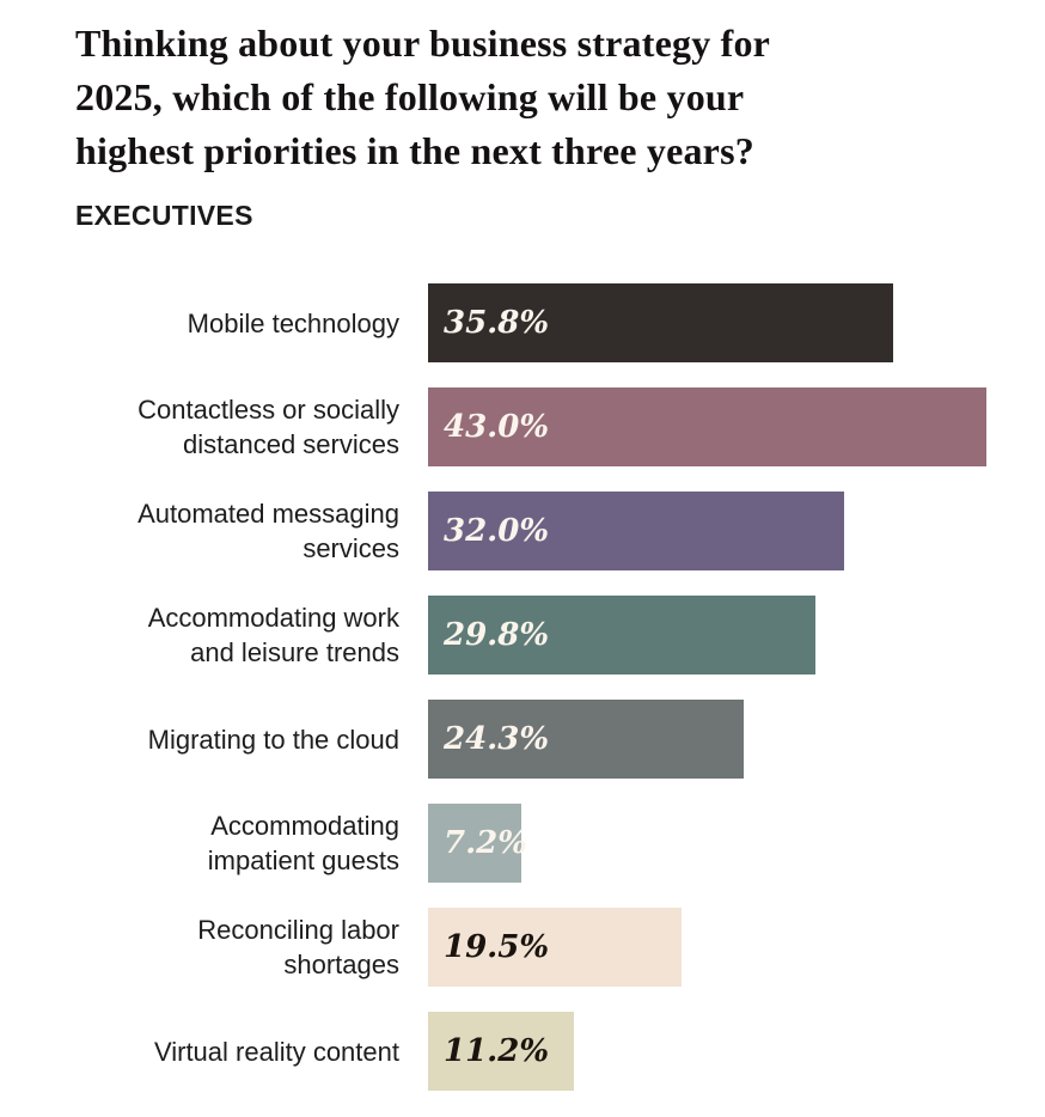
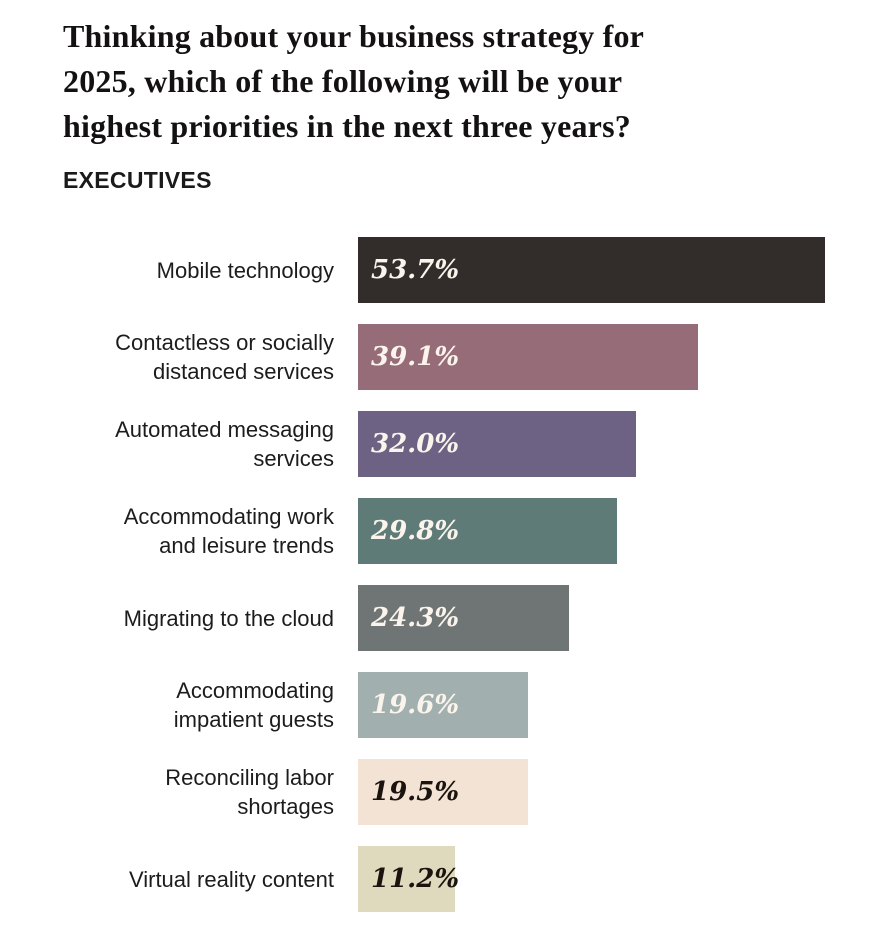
Mobile technology: 35.8% -> 53.7%
Contactless or socially distanced services: 43.0% -> 39.1%
Accommodating impatient guests: 7.2% -> 19.6%
